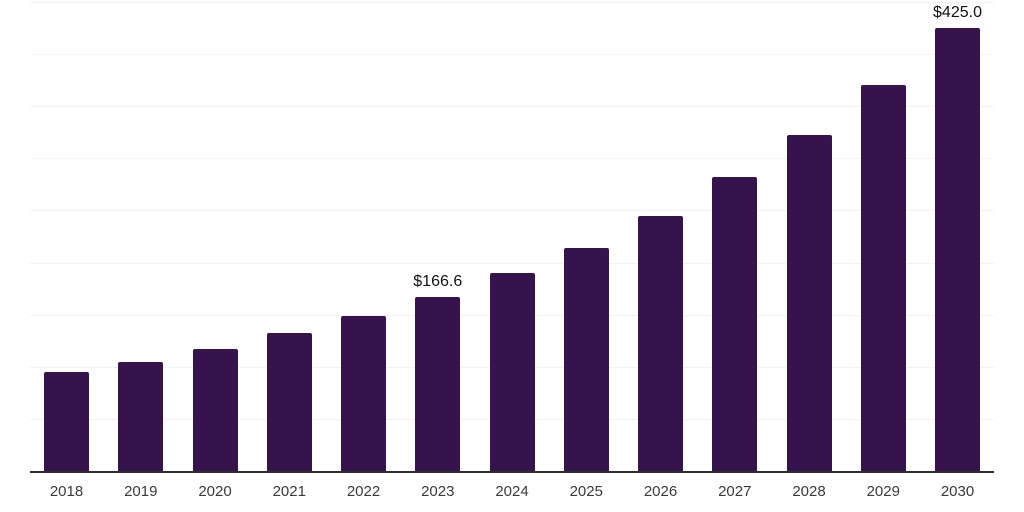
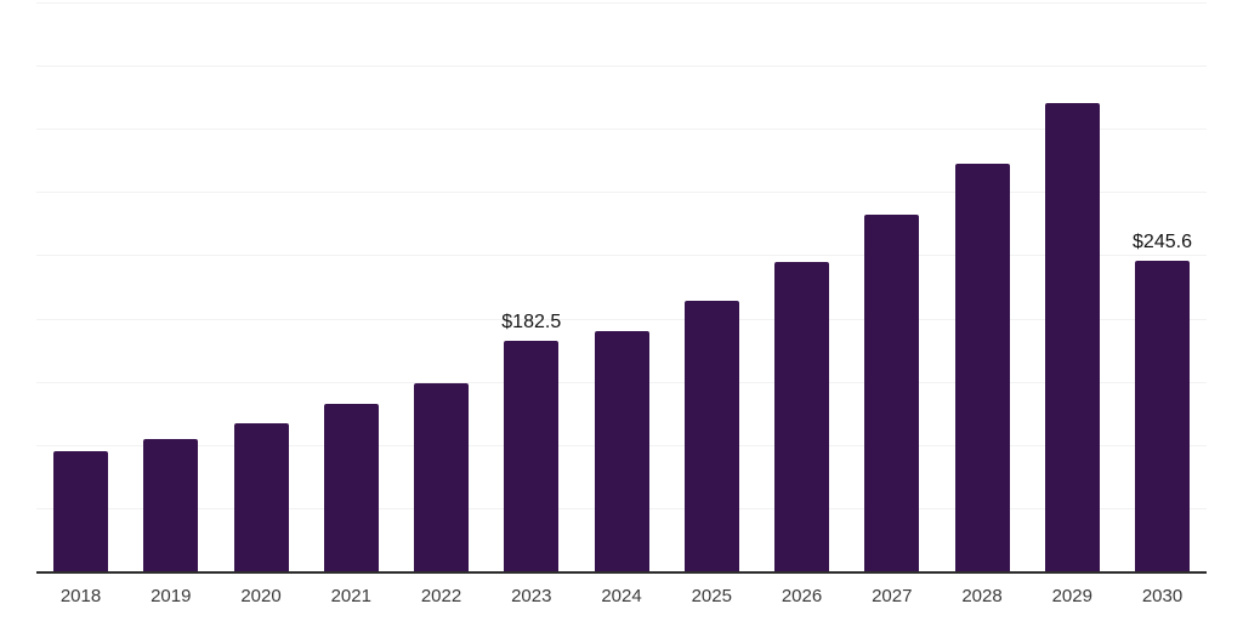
2023: $166.6 -> $182.5
2030: $425.0 -> $245.6
